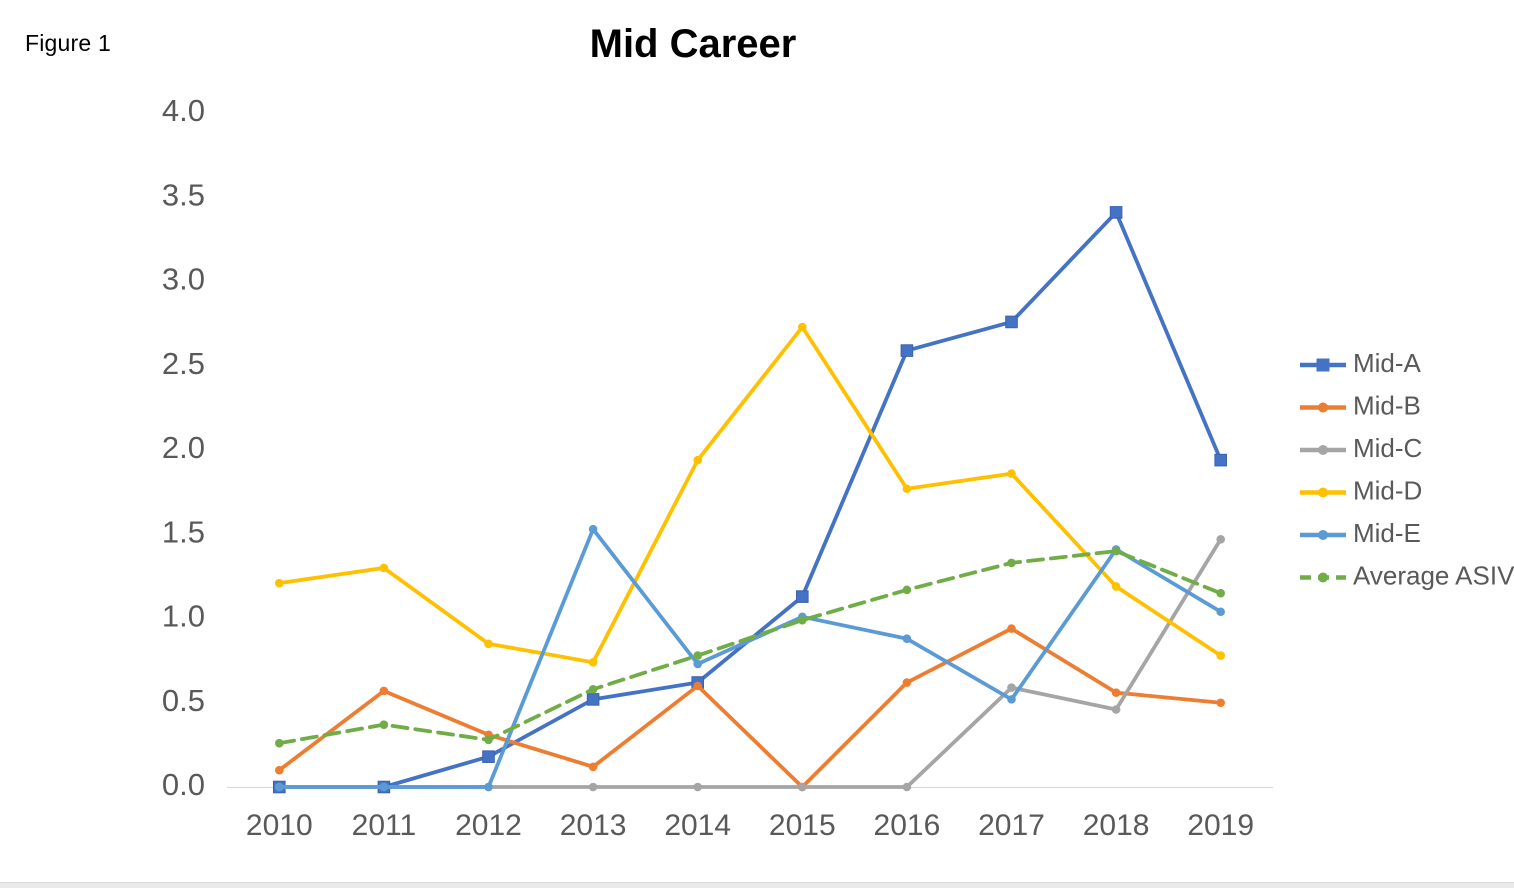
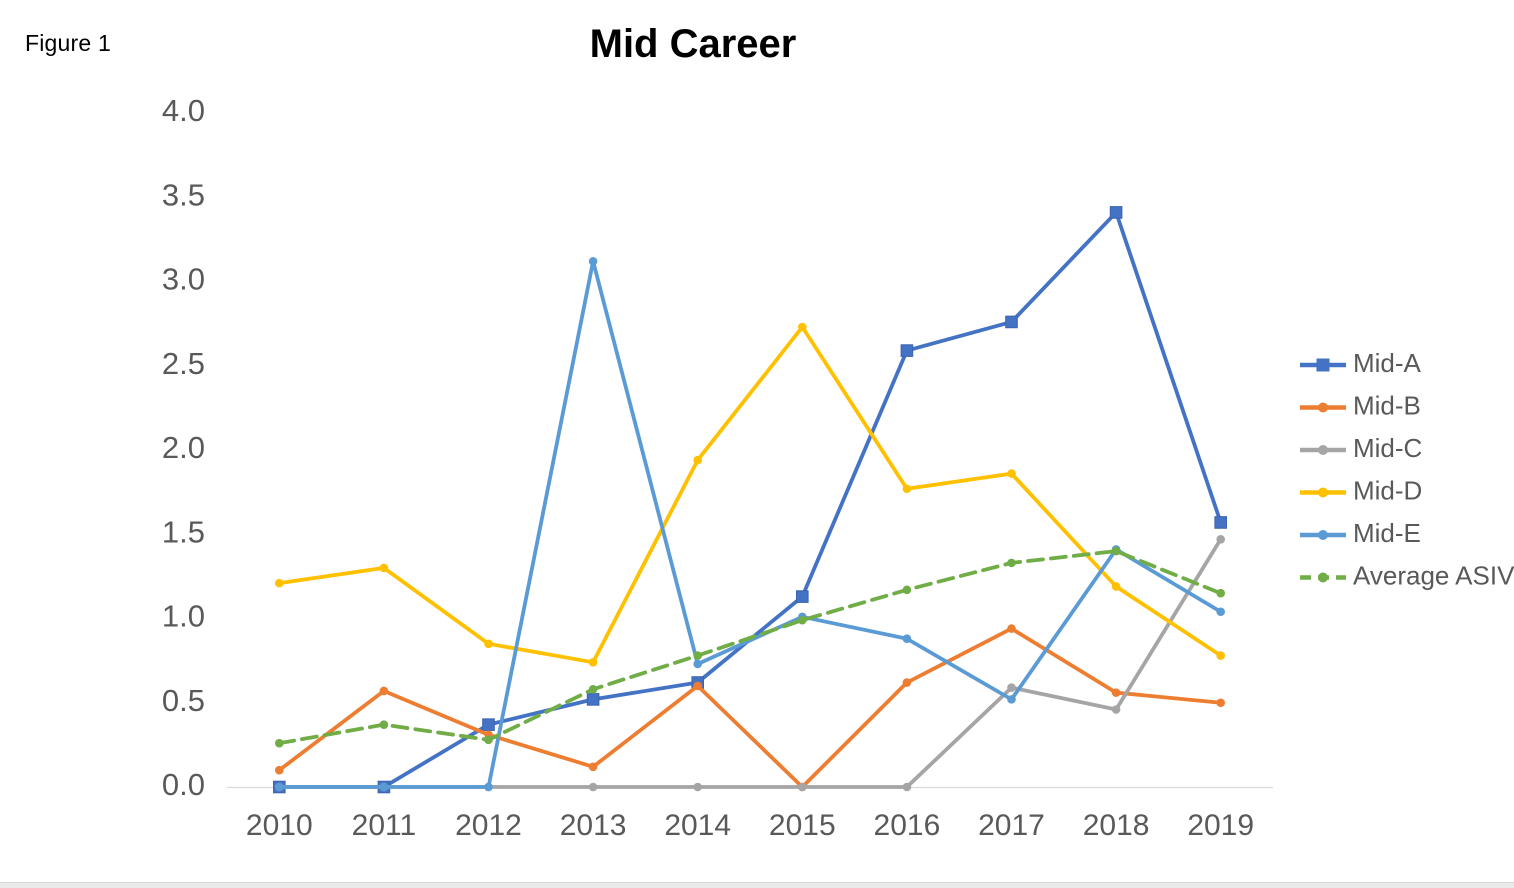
Mid-A/2012: 0.18 -> 0.37
Mid-E/2013: 1.53 -> 3.12
Mid-A/2019: 1.94 -> 1.57
